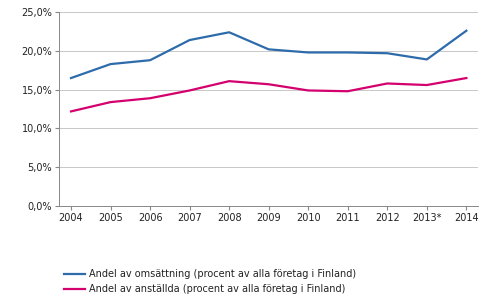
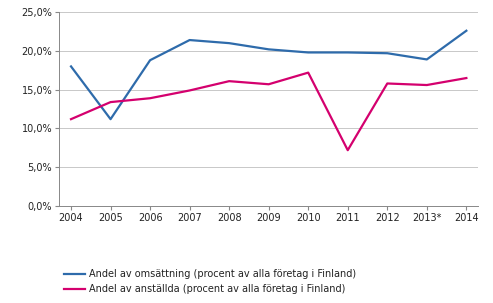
Andel av omsättning (procent av alla företag i Finland)/2004: 16,5% -> 18,0%
Andel av anställda (procent av alla företag i Finland)/2004: 12,2% -> 11,2%
Andel av omsättning (procent av alla företag i Finland)/2005: 18,3% -> 11,2%
Andel av omsättning (procent av alla företag i Finland)/2008: 22,4% -> 21,0%
Andel av anställda (procent av alla företag i Finland)/2010: 14,9% -> 17,2%
Andel av anställda (procent av alla företag i Finland)/2011: 14,8% -> 7,2%
